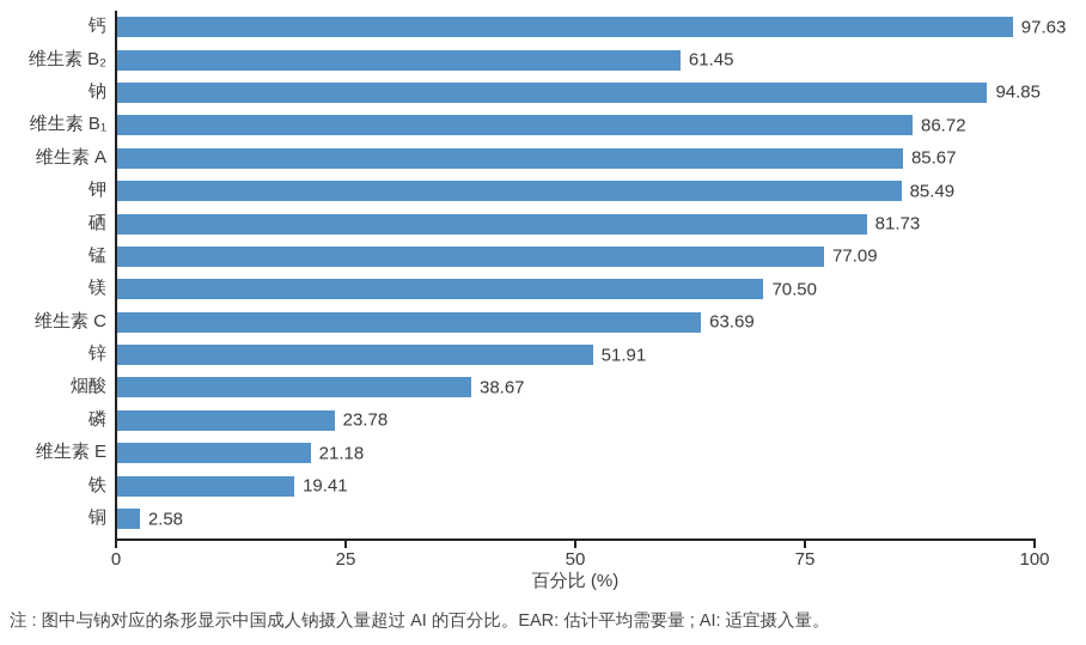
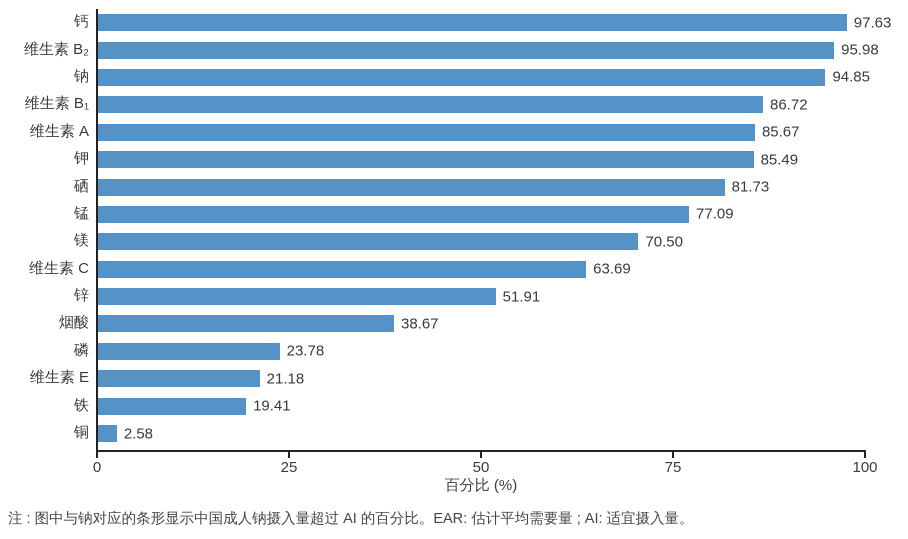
维生素 B₂: 61.45 -> 95.98
